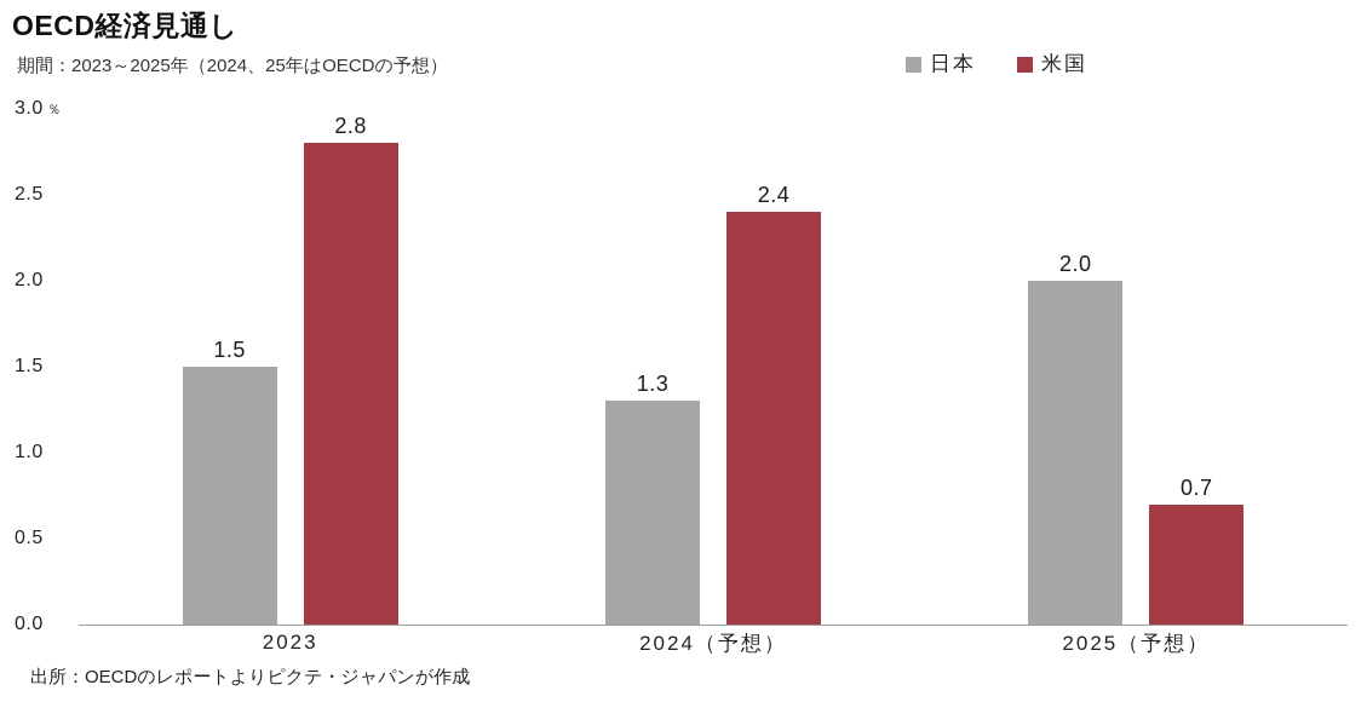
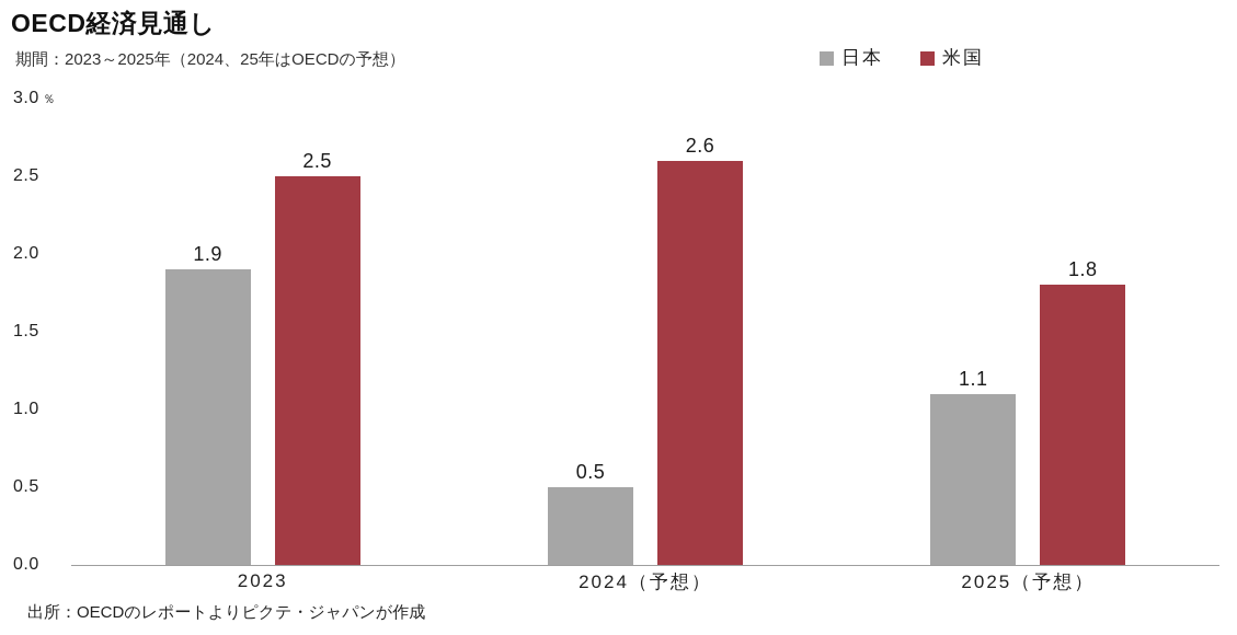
日本/2023: 1.5 -> 1.9
米国/2023: 2.8 -> 2.5
日本/2024（予想）: 1.3 -> 0.5
米国/2024（予想）: 2.4 -> 2.6
日本/2025（予想）: 2.0 -> 1.1
米国/2025（予想）: 0.7 -> 1.8
